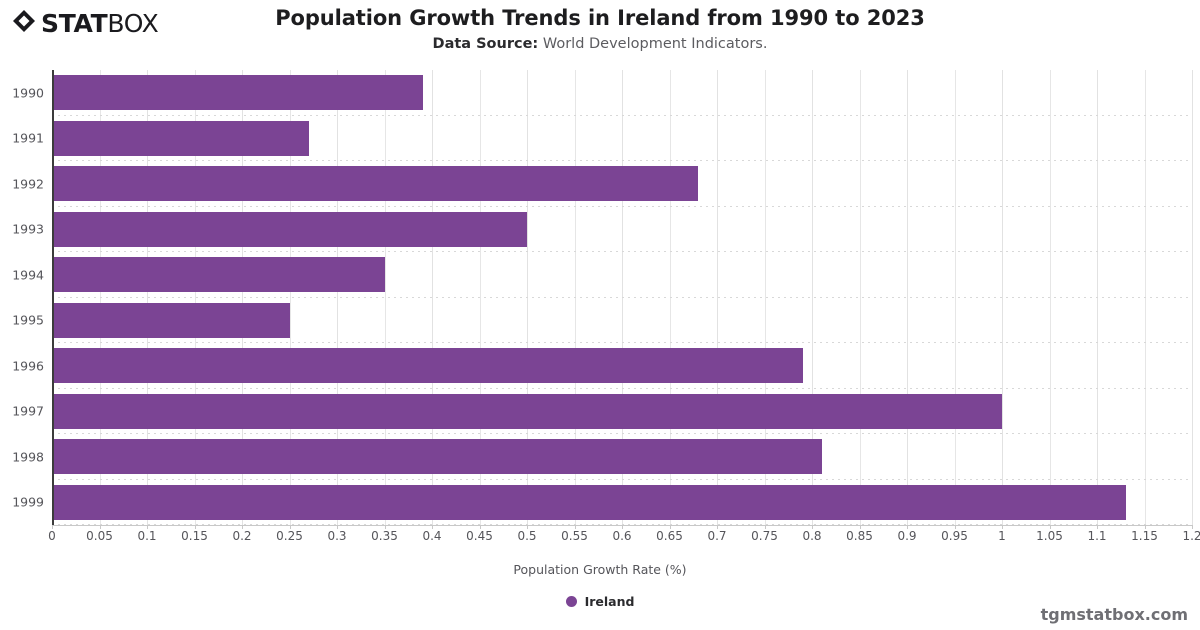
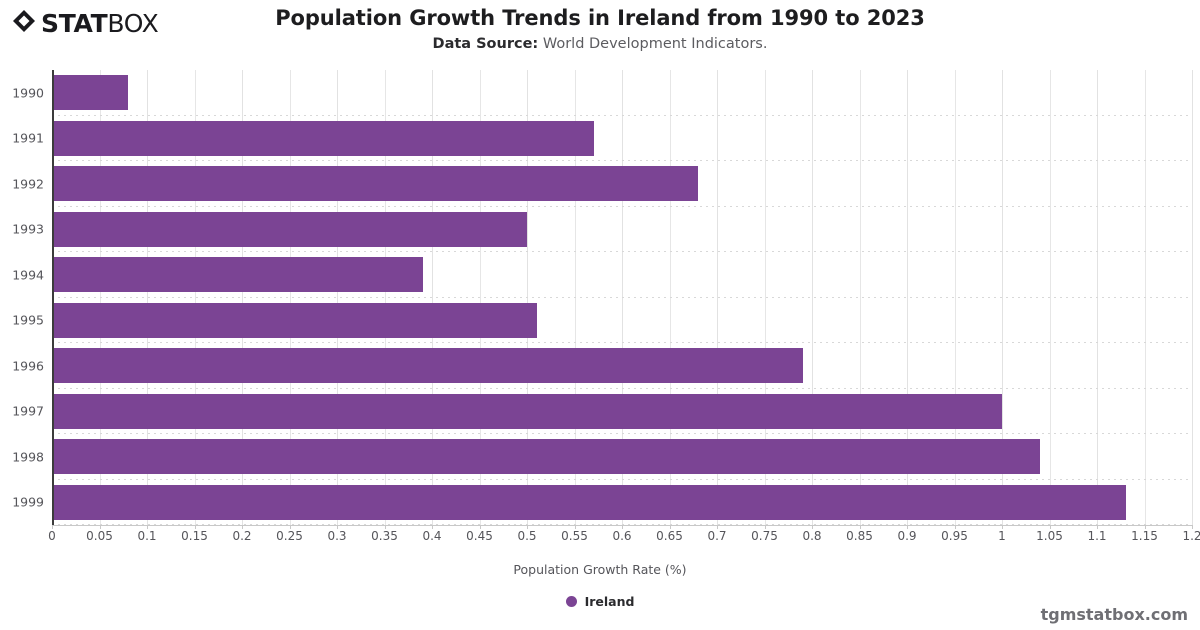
1990: 0.39 -> 0.08
1991: 0.27 -> 0.57
1994: 0.35 -> 0.39
1995: 0.25 -> 0.51
1998: 0.81 -> 1.04
